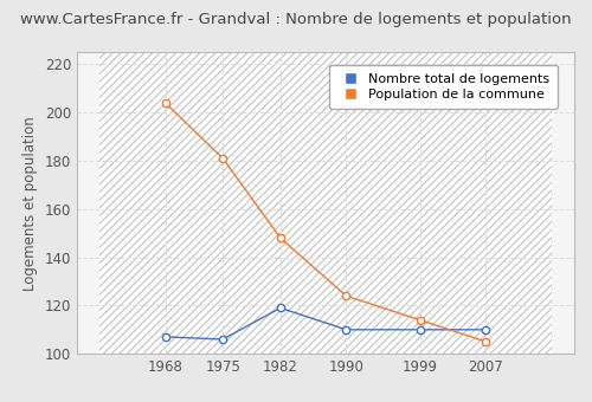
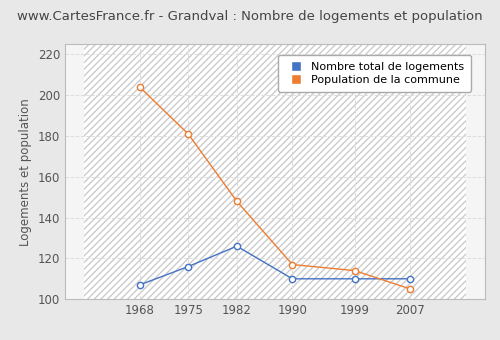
Nombre total de logements/1975: 106 -> 116
Nombre total de logements/1982: 119 -> 126
Population de la commune/1990: 124 -> 117
